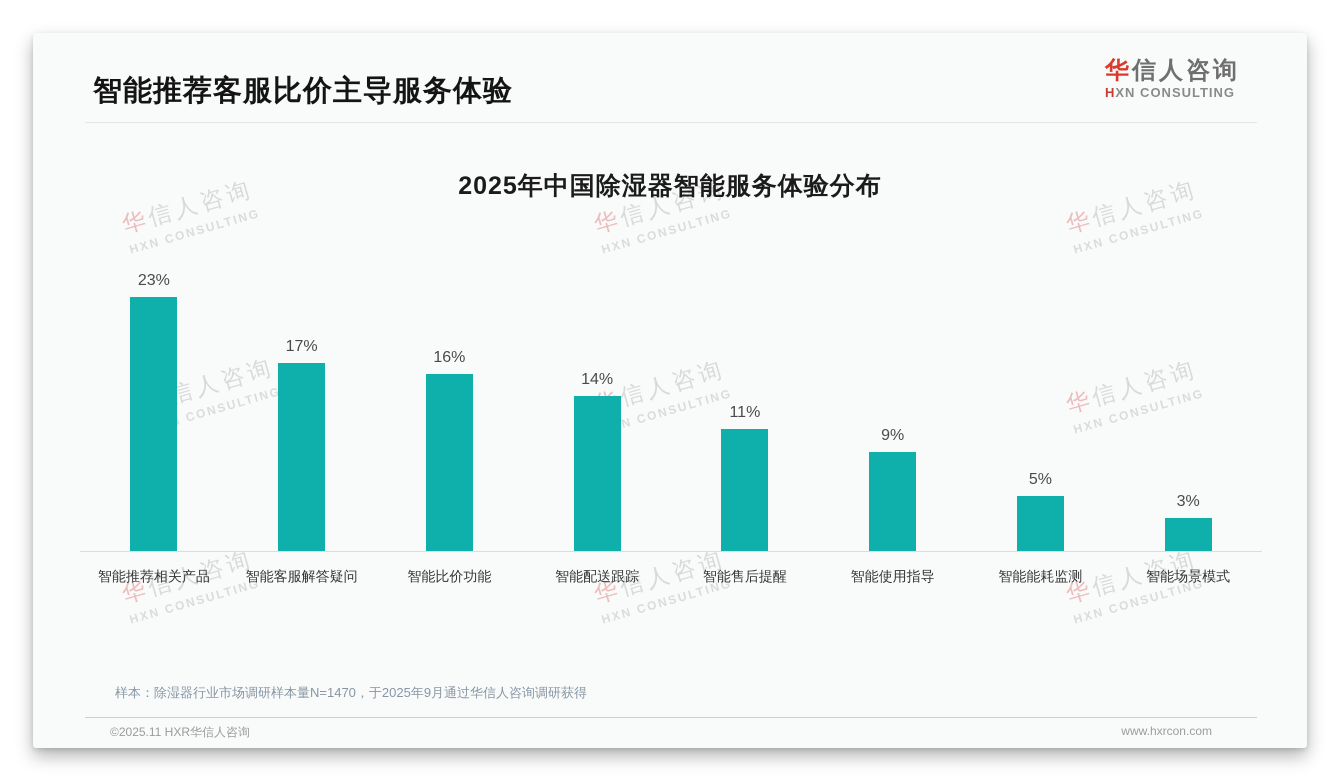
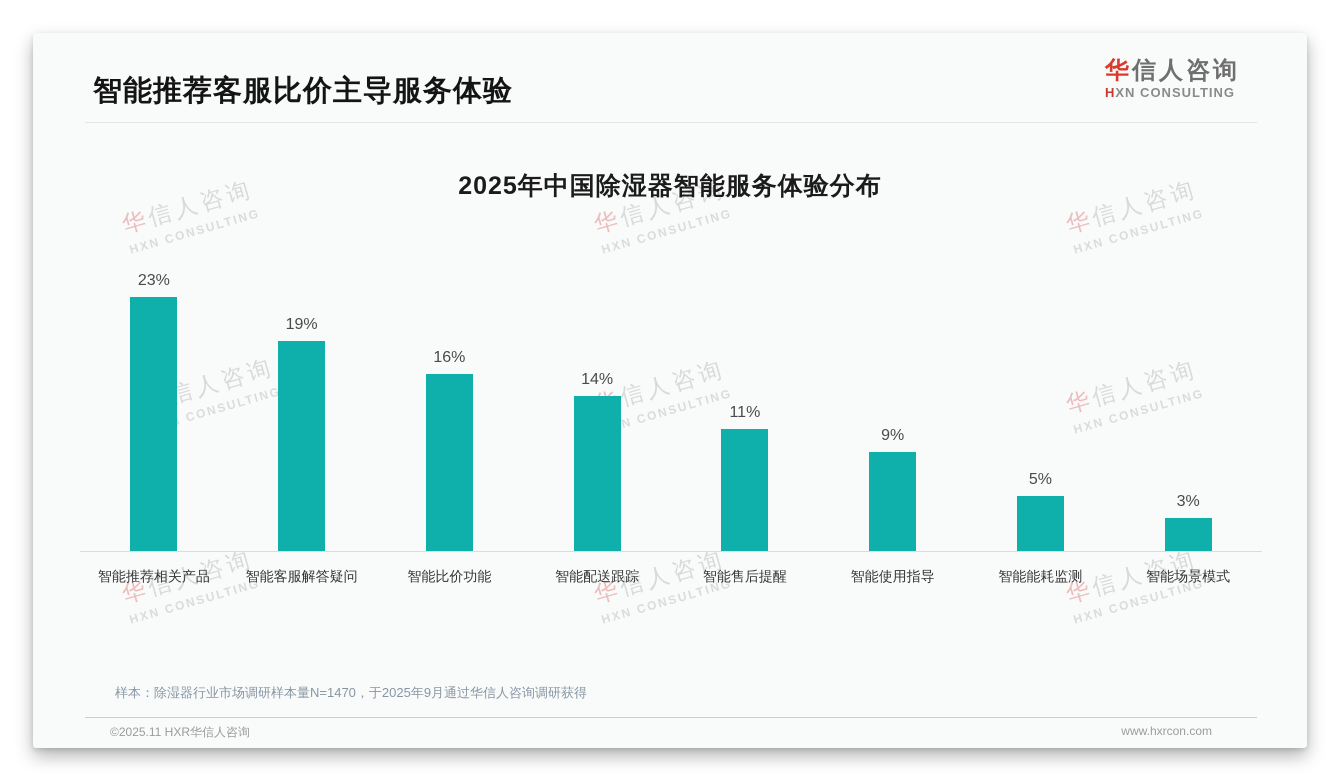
智能客服解答疑问: 17% -> 19%
